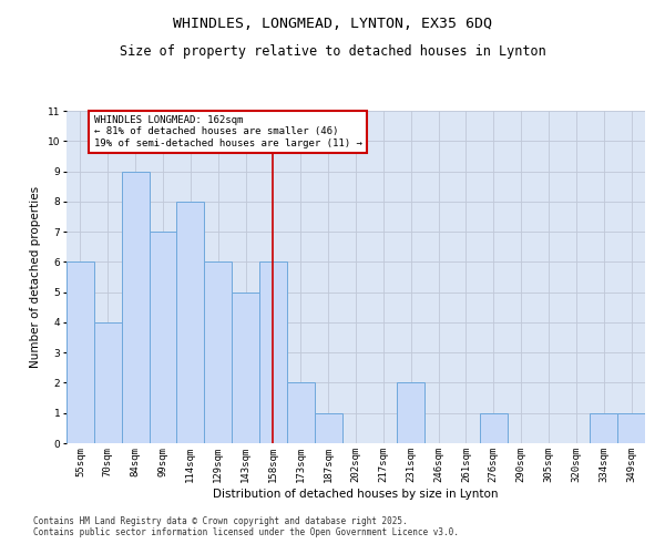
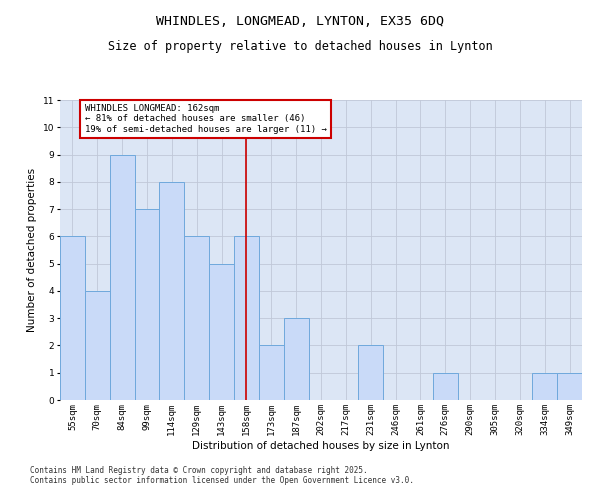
187sqm: 1 -> 3
